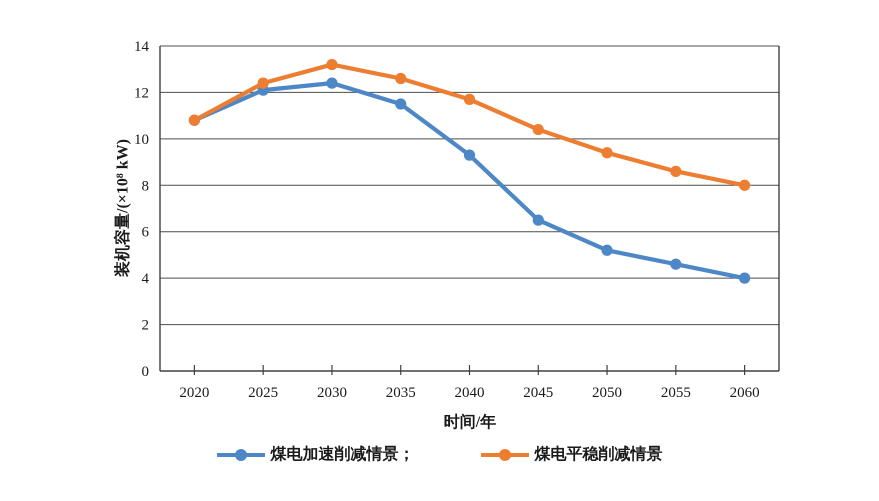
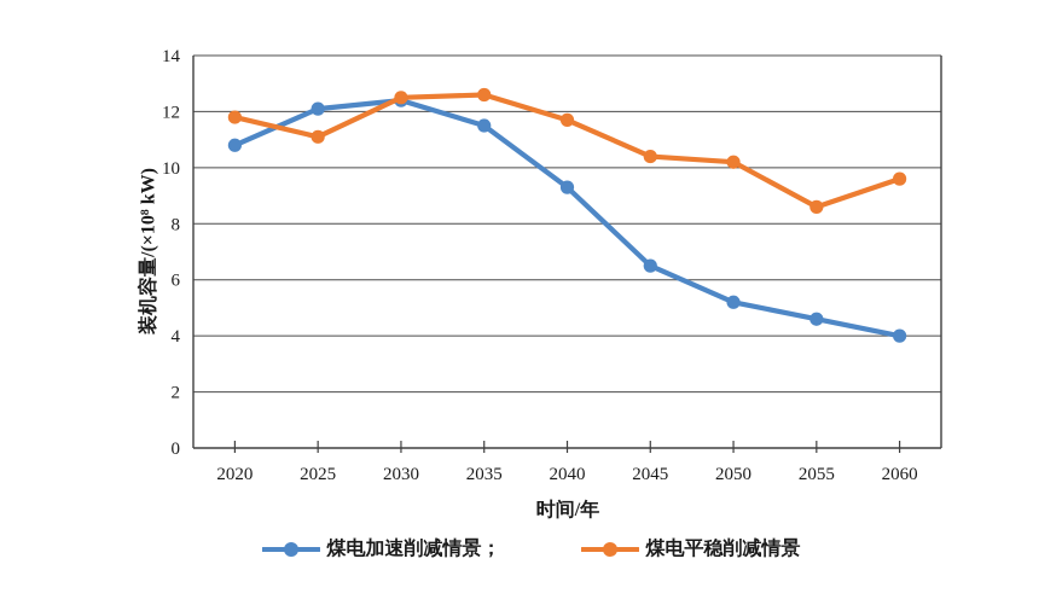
煤电平稳削减情景/2020: 10.8 -> 11.8
煤电平稳削减情景/2025: 12.4 -> 11.1
煤电平稳削减情景/2030: 13.2 -> 12.5
煤电平稳削减情景/2050: 9.4 -> 10.2
煤电平稳削减情景/2060: 8.0 -> 9.6
